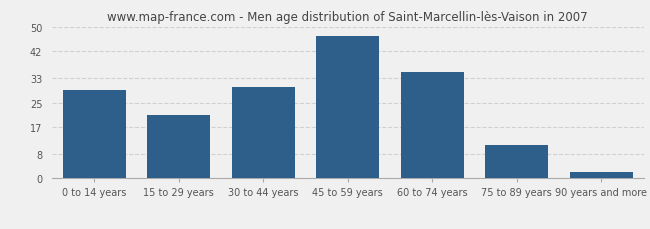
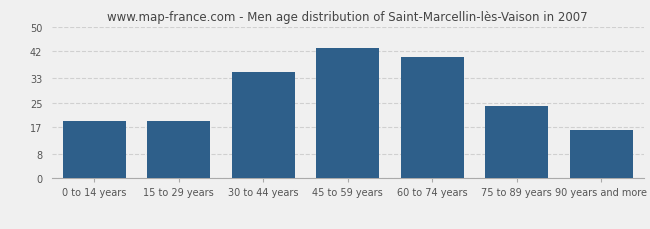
0 to 14 years: 29 -> 19
15 to 29 years: 21 -> 19
30 to 44 years: 30 -> 35
45 to 59 years: 47 -> 43
60 to 74 years: 35 -> 40
75 to 89 years: 11 -> 24
90 years and more: 2 -> 16
